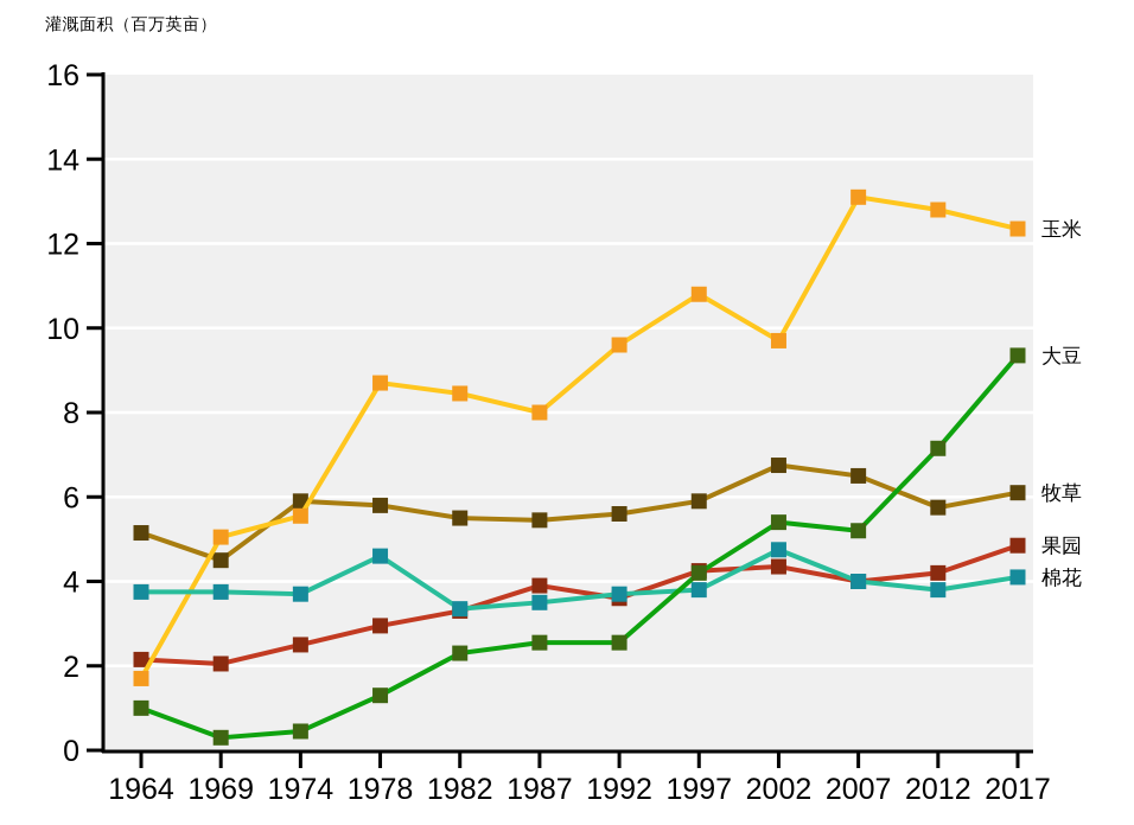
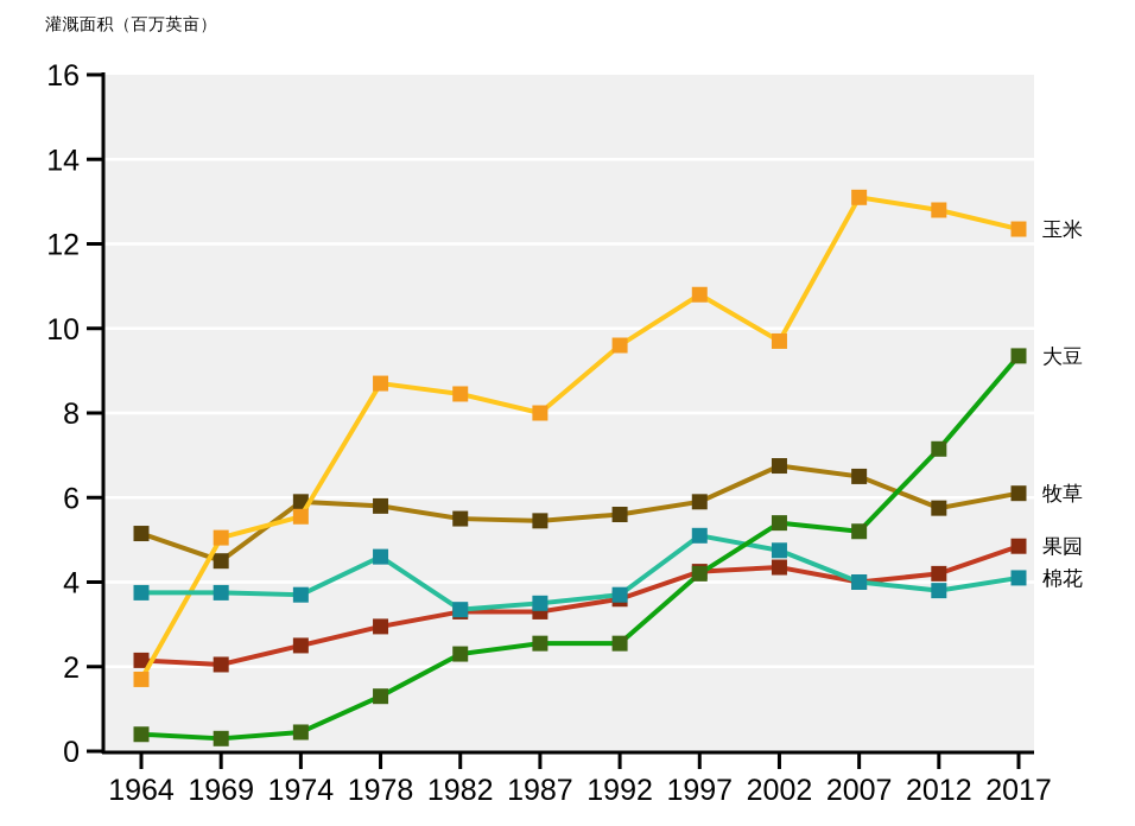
大豆/1964: 1.0 -> 0.4
果园/1987: 3.9 -> 3.3
棉花/1997: 3.8 -> 5.1
